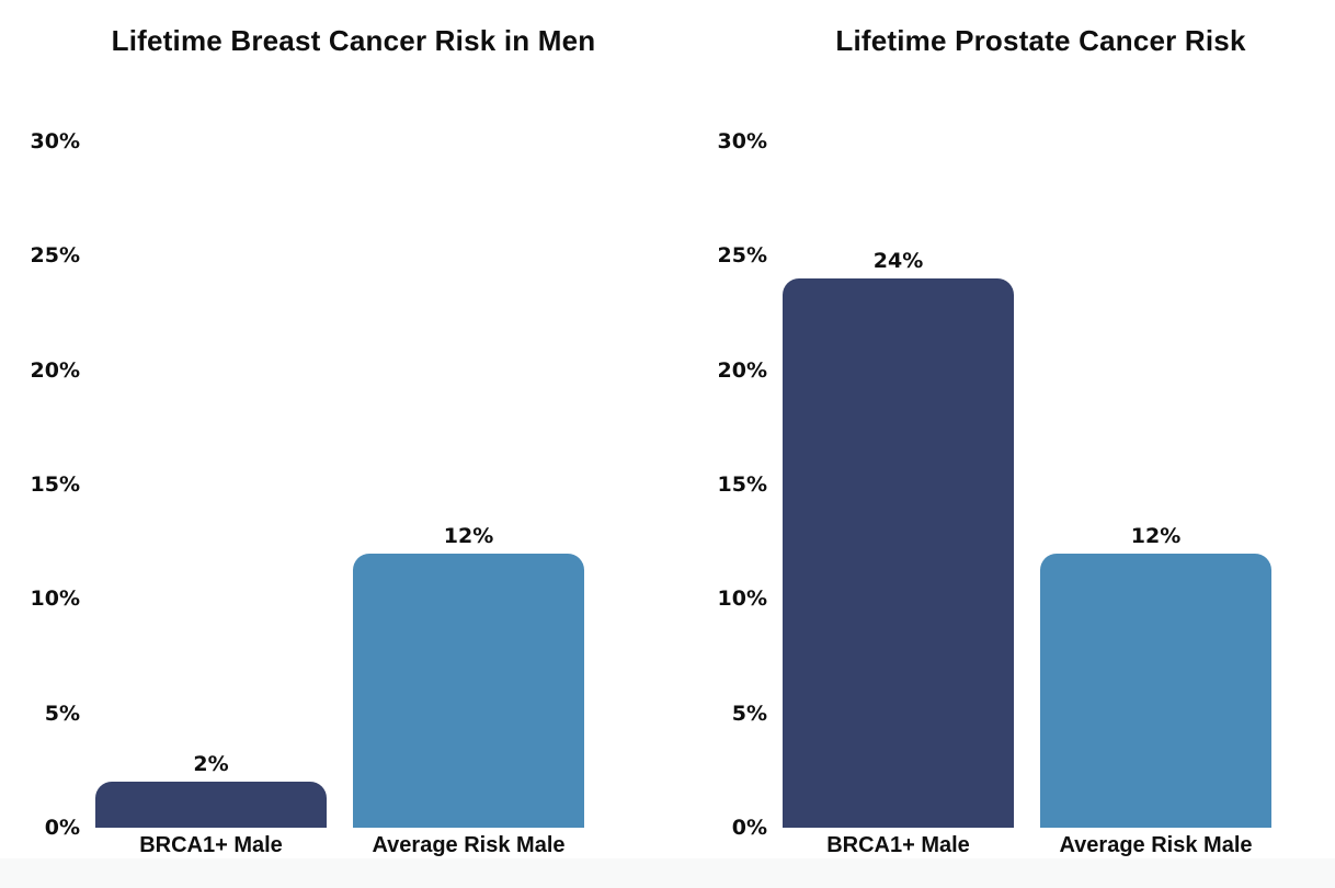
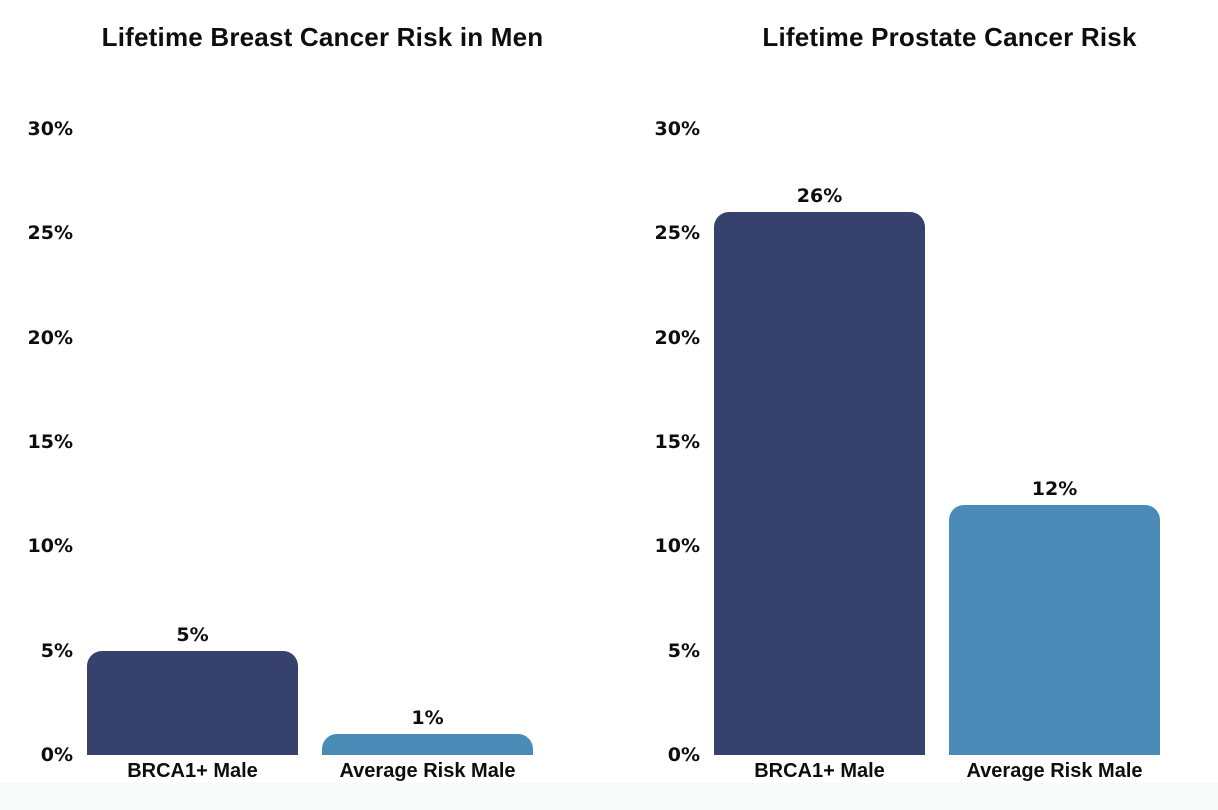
Lifetime Breast Cancer Risk in Men/BRCA1+ Male: 2% -> 5%
Lifetime Breast Cancer Risk in Men/Average Risk Male: 12% -> 1%
Lifetime Prostate Cancer Risk/BRCA1+ Male: 24% -> 26%
